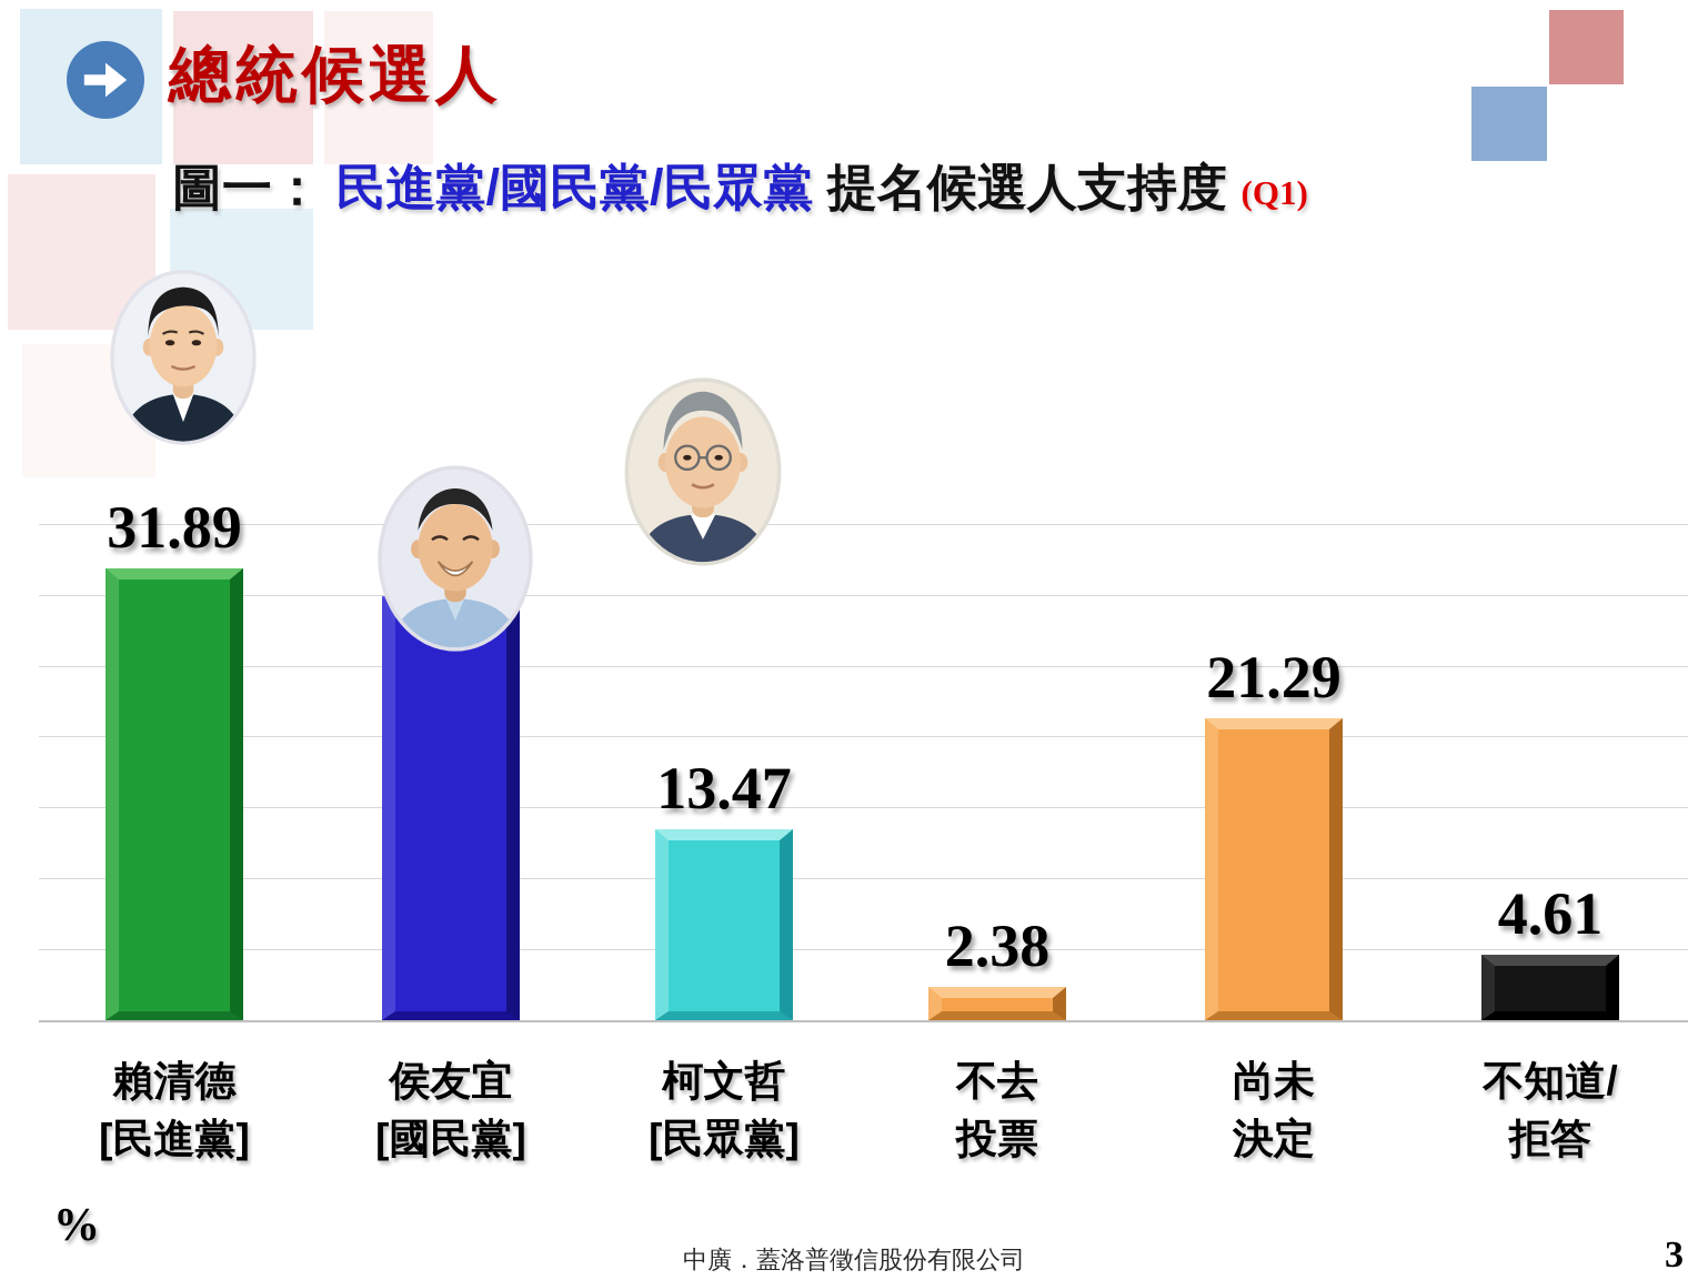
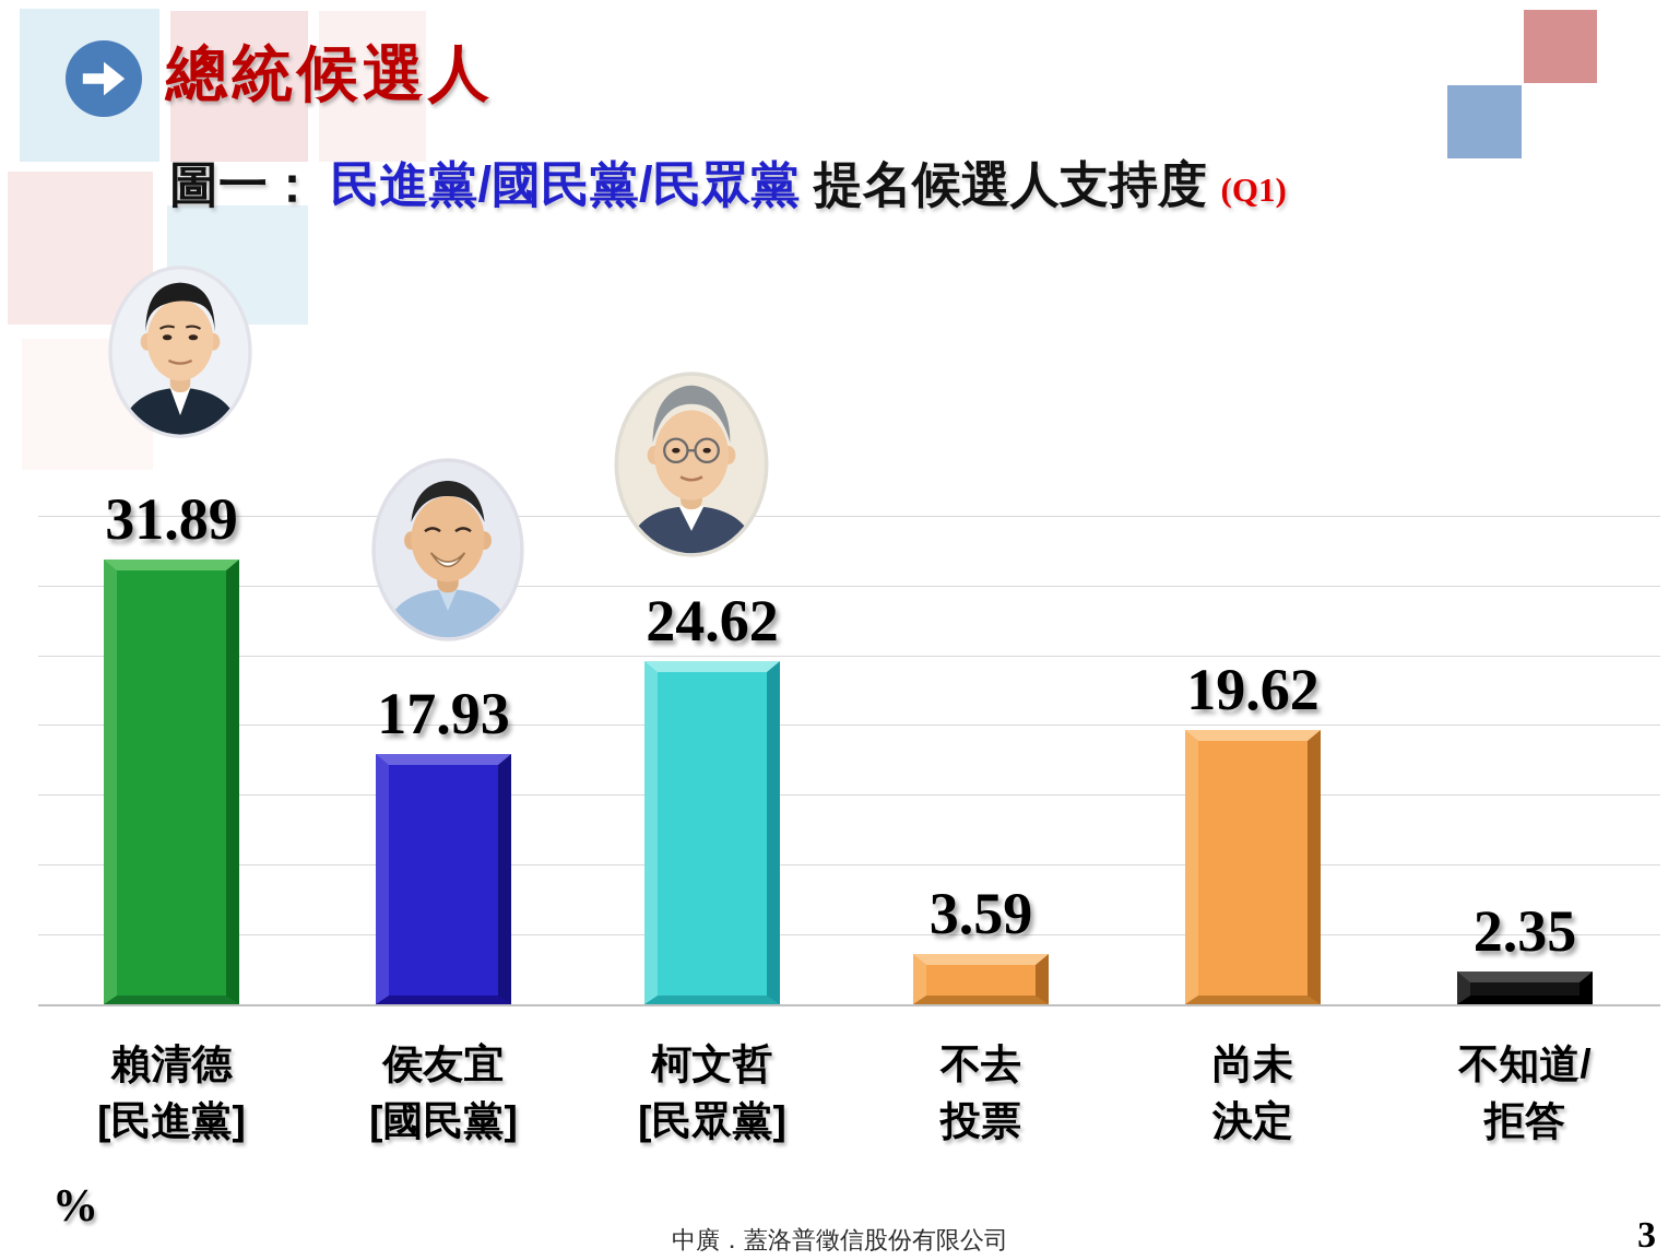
侯友宜 [國民黨]: 29.92 -> 17.93
柯文哲 [民眾黨]: 13.47 -> 24.62
不去投票: 2.38 -> 3.59
尚未決定: 21.29 -> 19.62
不知道/拒答: 4.61 -> 2.35
